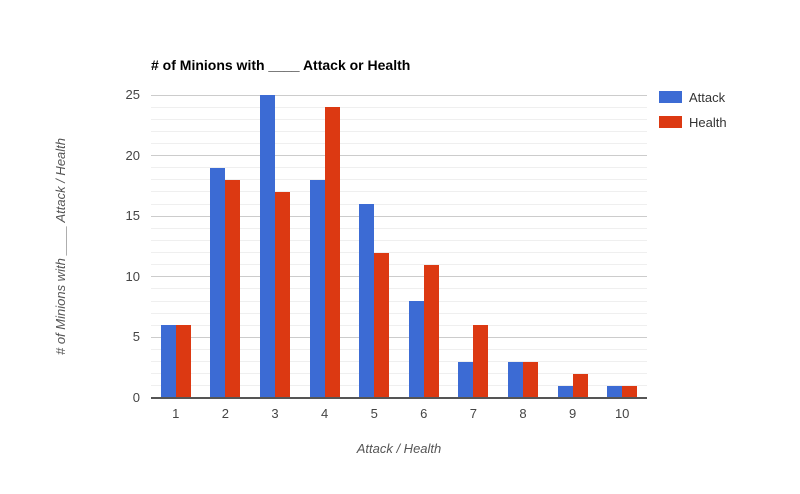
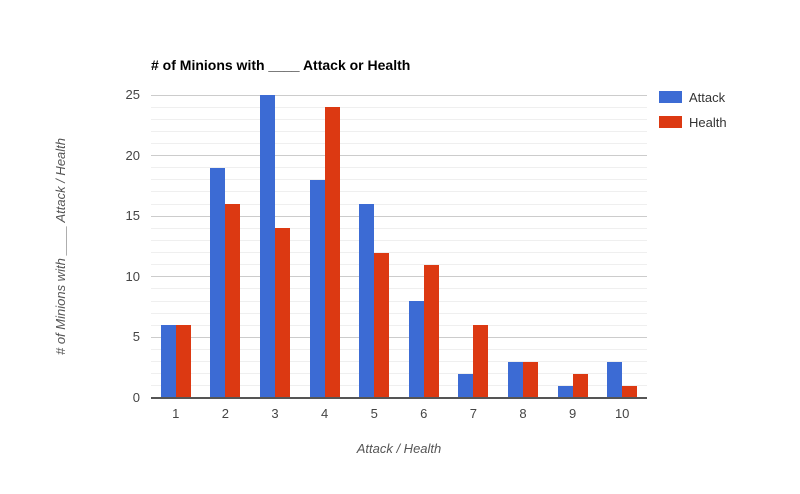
Health/2: 18 -> 16
Health/3: 17 -> 14
Attack/7: 3 -> 2
Attack/10: 1 -> 3
